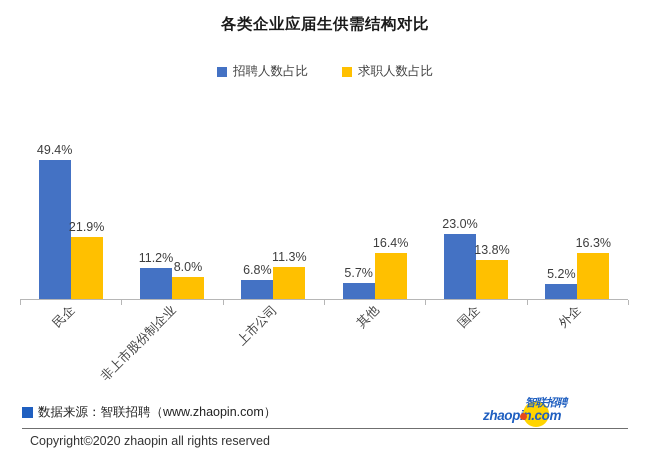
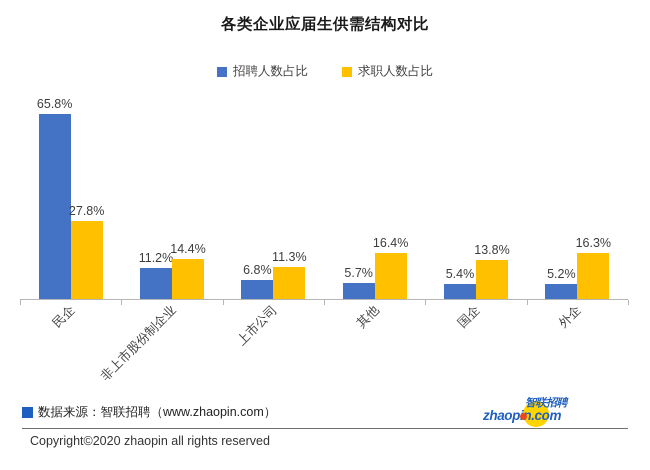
招聘人数占比/民企: 49.4% -> 65.8%
求职人数占比/民企: 21.9% -> 27.8%
求职人数占比/非上市股份制企业: 8.0% -> 14.4%
招聘人数占比/国企: 23.0% -> 5.4%
